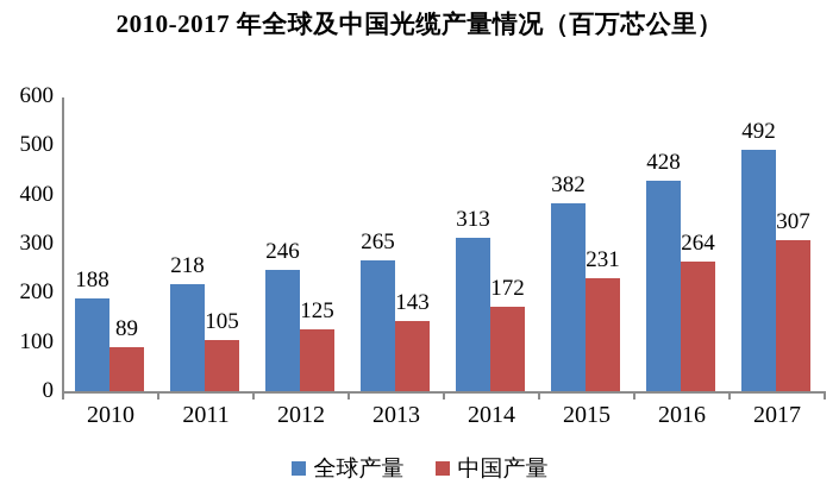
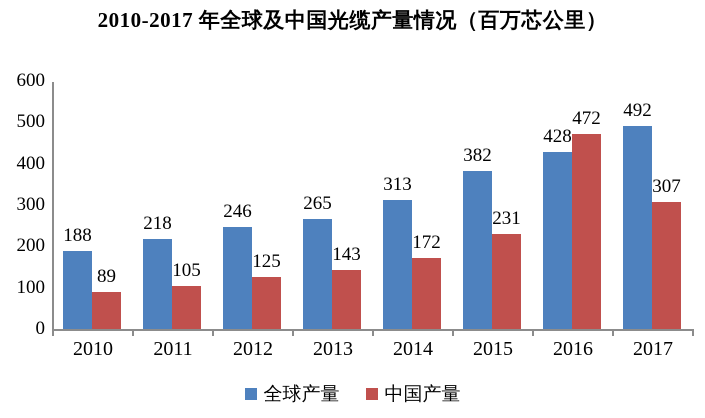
中国产量/2016: 264 -> 472
